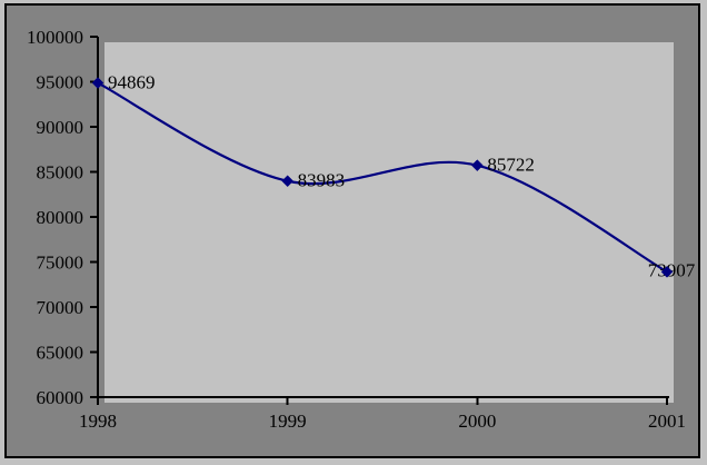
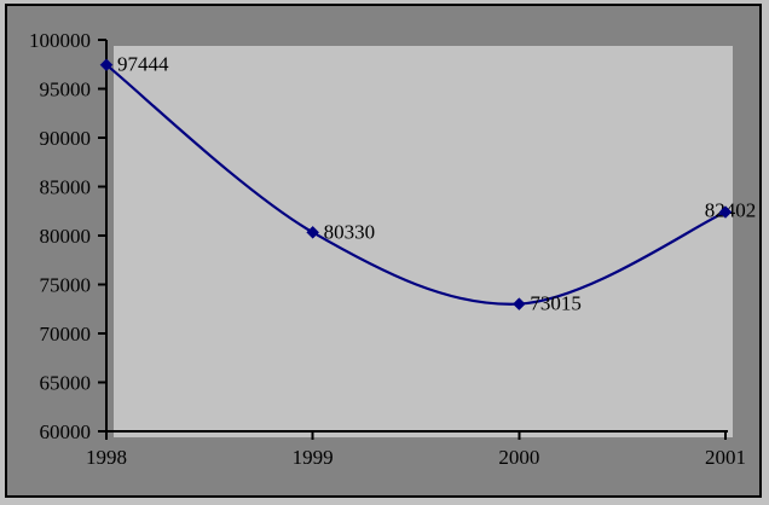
1998: 94869 -> 97444
1999: 83983 -> 80330
2000: 85722 -> 73015
2001: 73907 -> 82402
